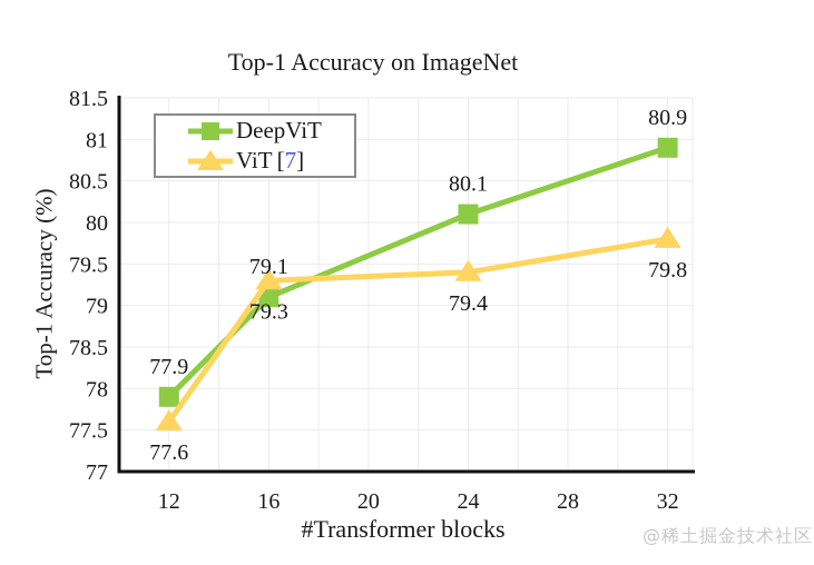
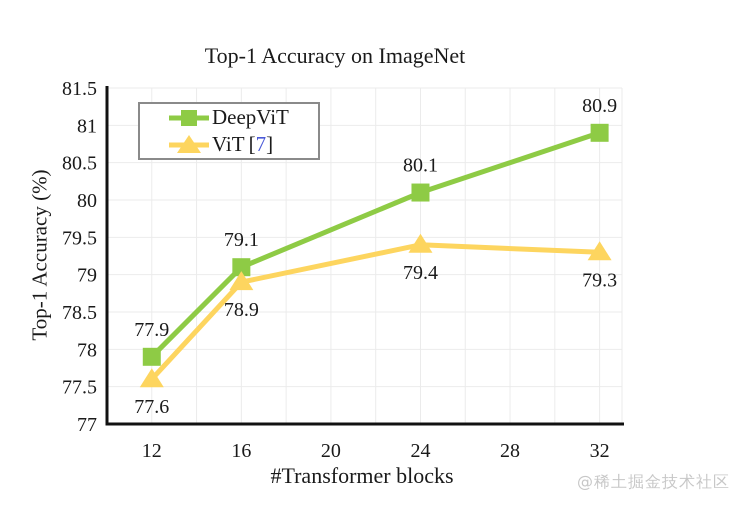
ViT/16: 79.3 -> 78.9
ViT/32: 79.8 -> 79.3
